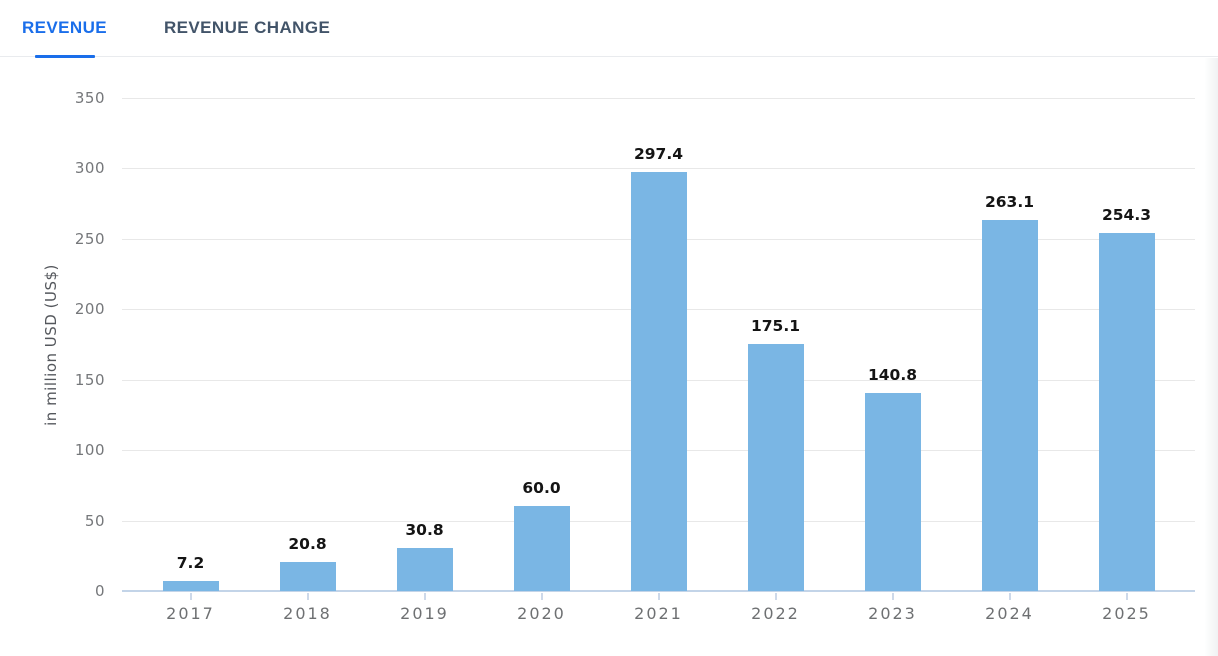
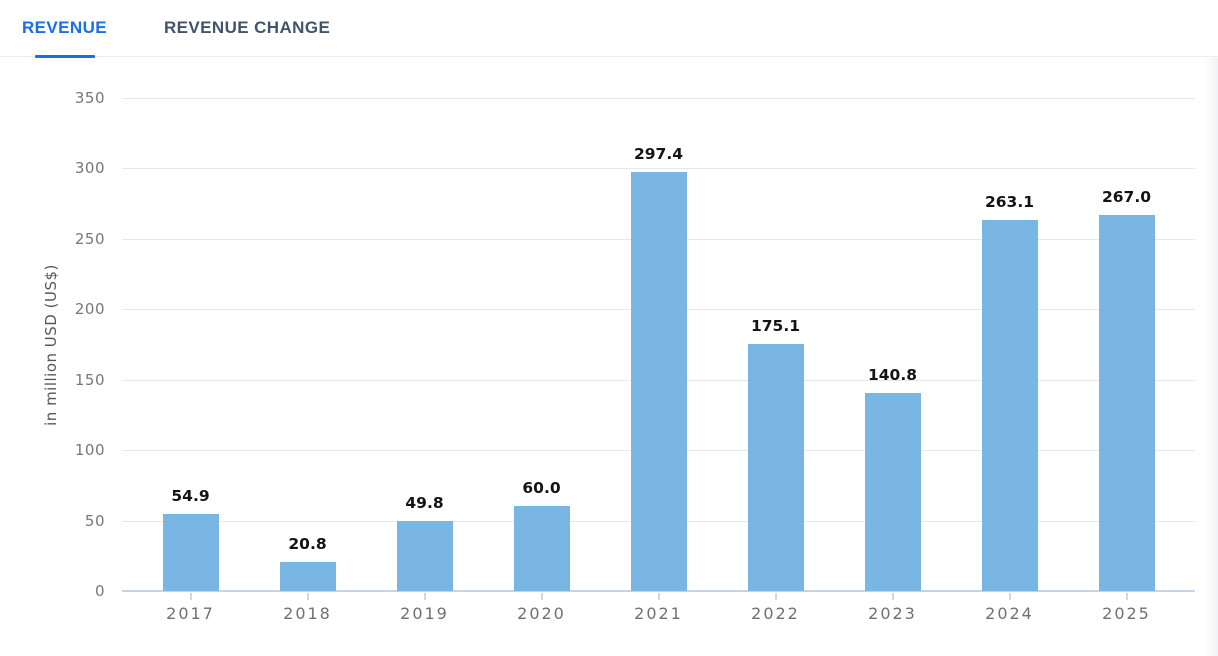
2017: 7.2 -> 54.9
2019: 30.8 -> 49.8
2025: 254.3 -> 267.0
